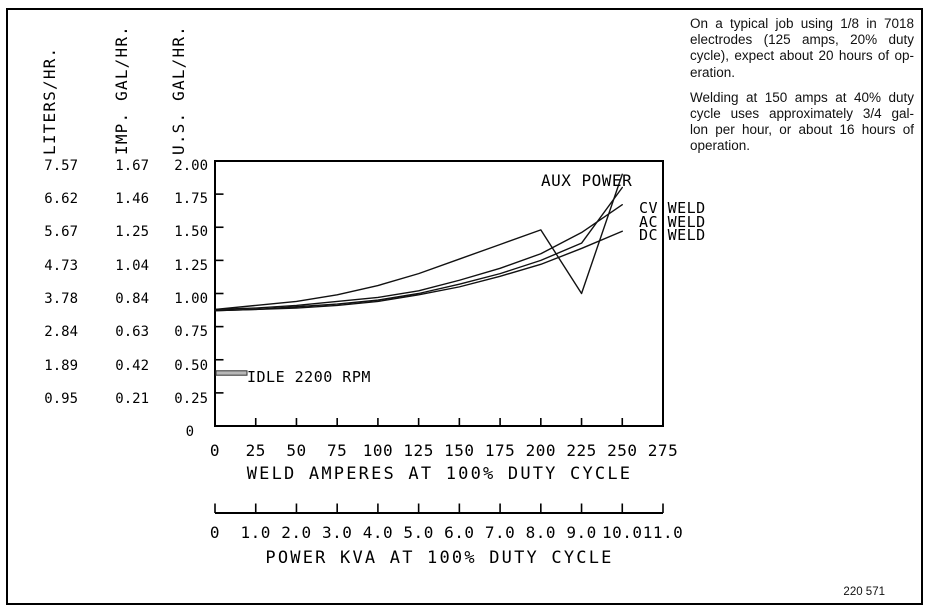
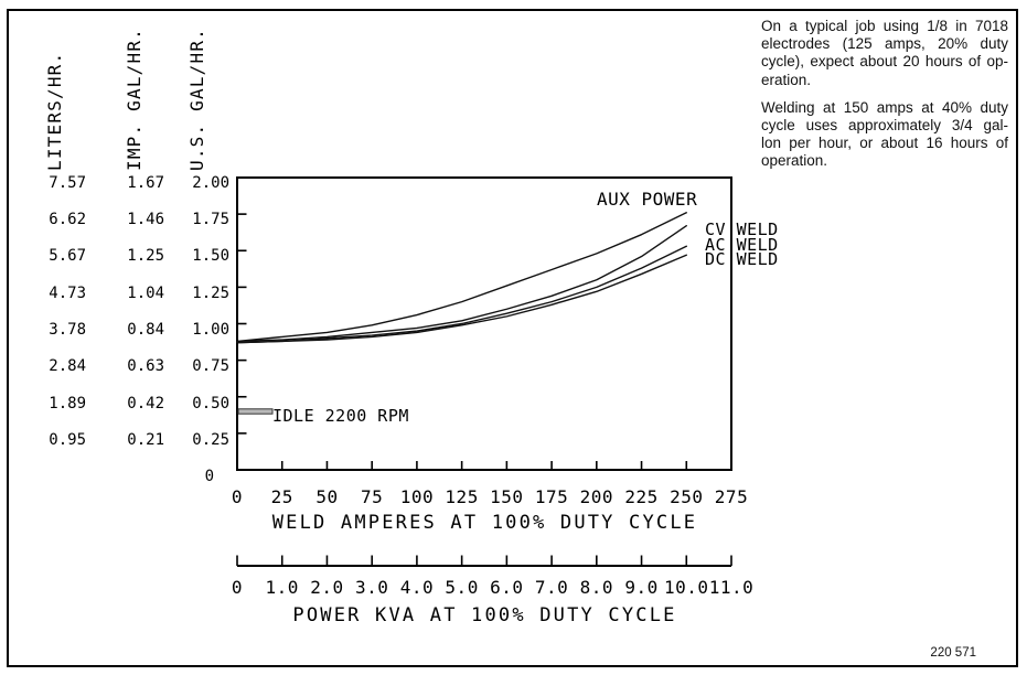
AUX POWER/225: 1.0 -> 1.6
AUX POWER/250: 1.9 -> 1.8
AC WELD/250: 1.8 -> 1.5
